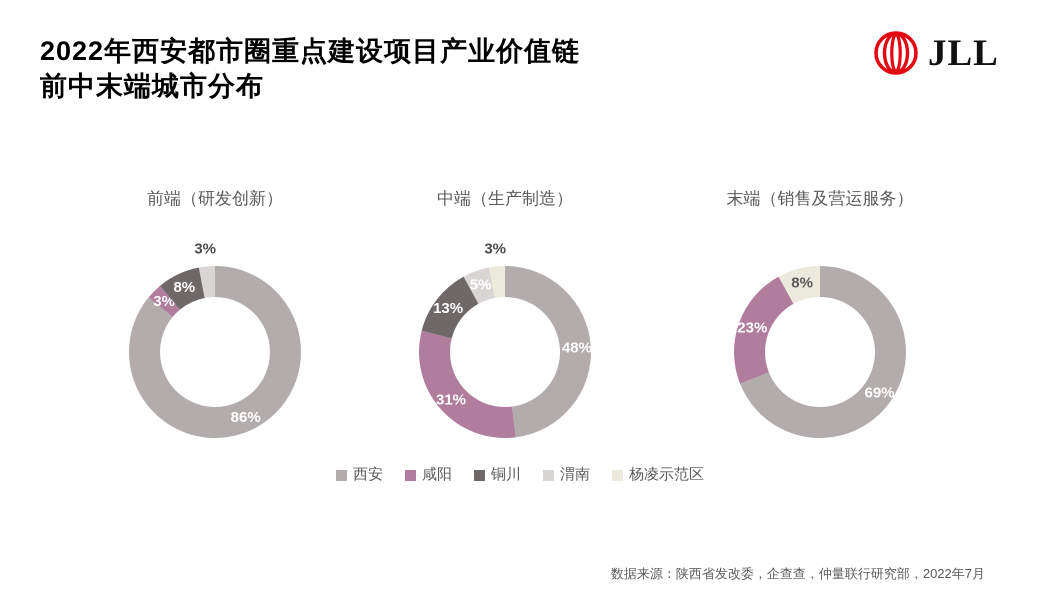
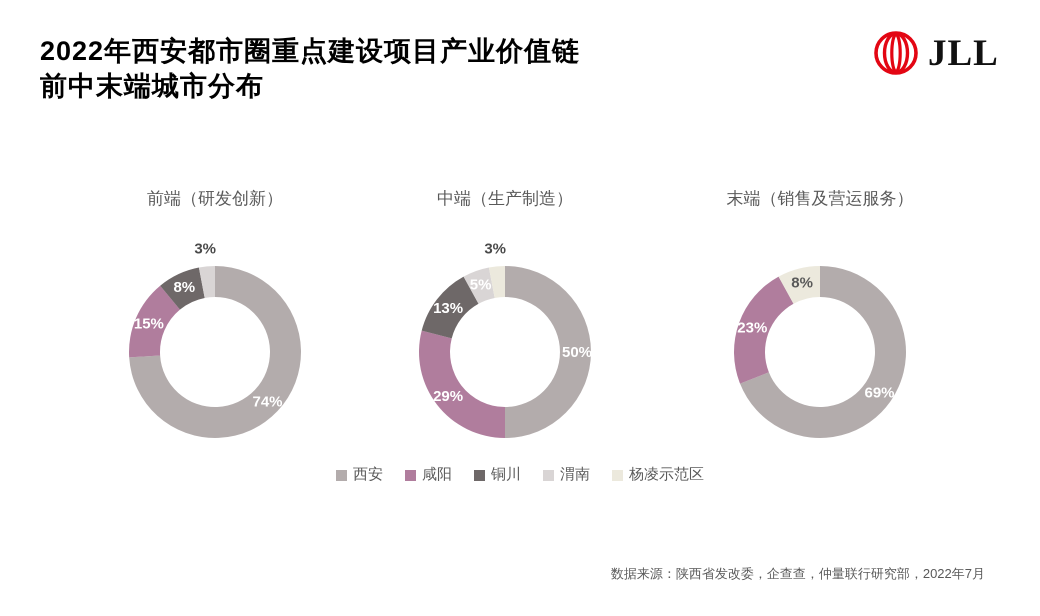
前端（研发创新）/西安: 86% -> 74%
前端（研发创新）/咸阳: 3% -> 15%
中端（生产制造）/西安: 48% -> 50%
中端（生产制造）/咸阳: 31% -> 29%
